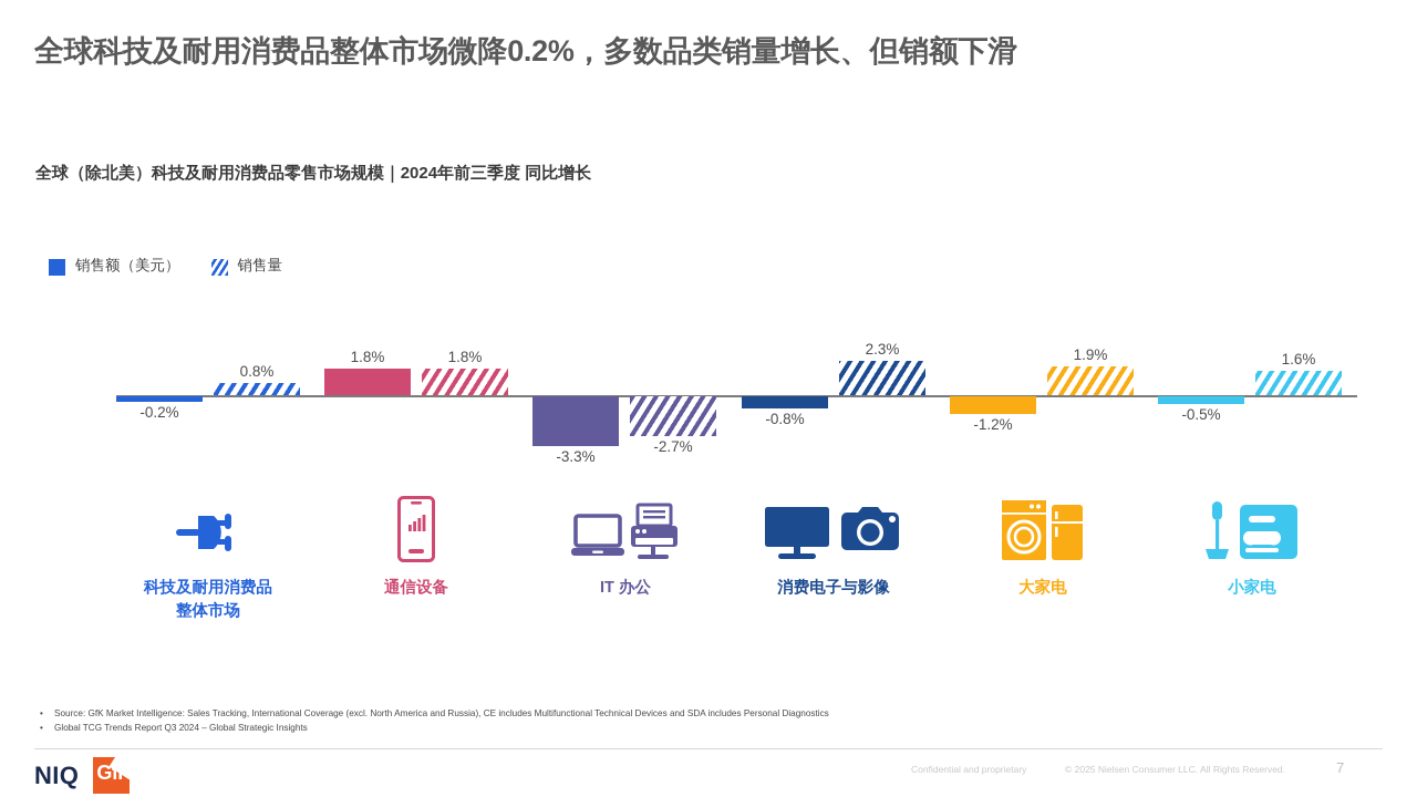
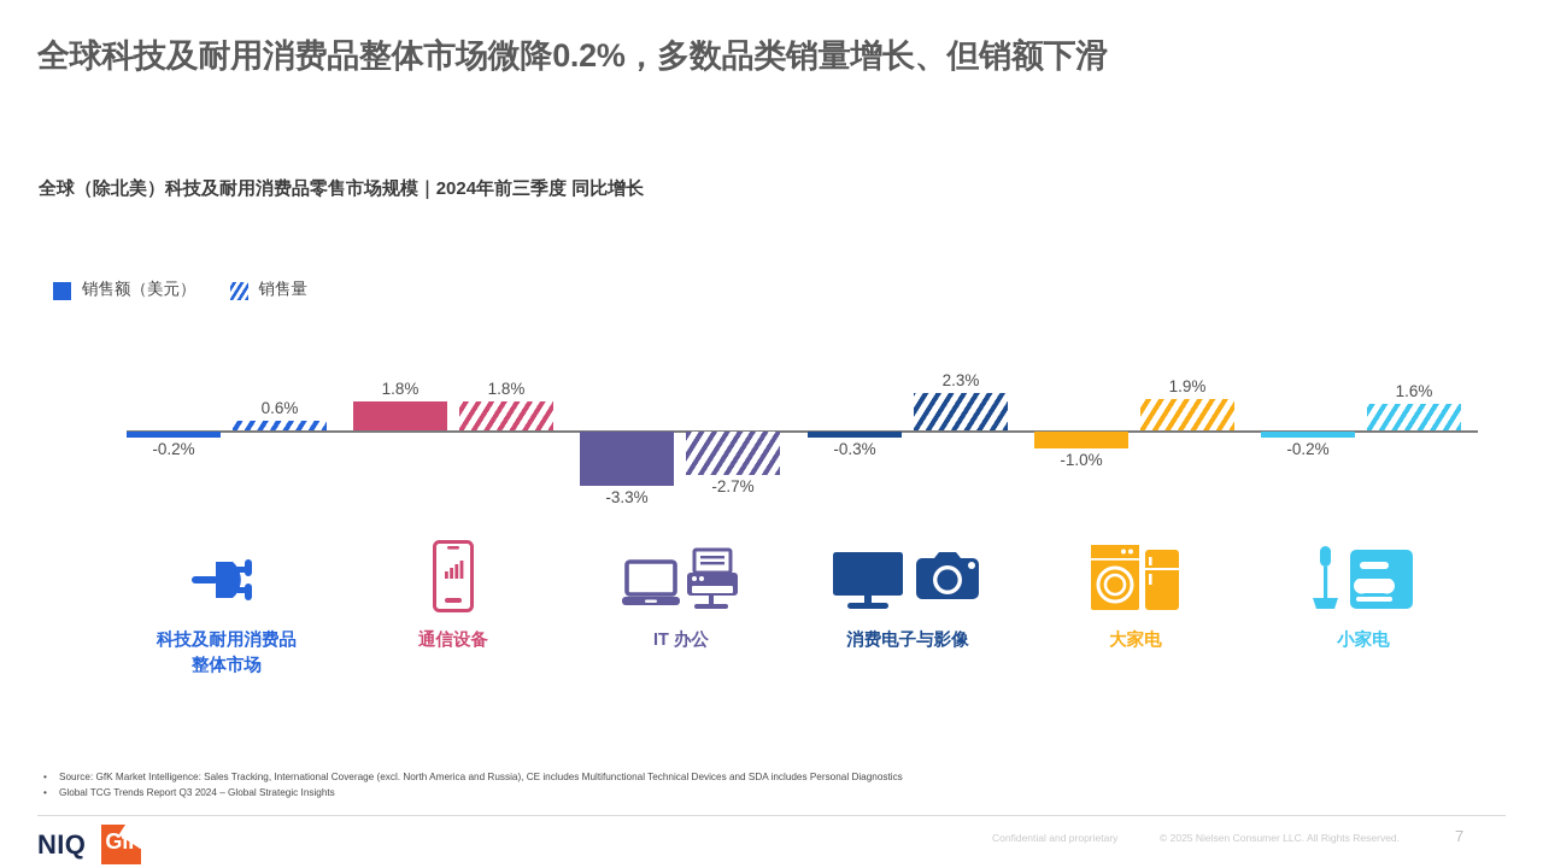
销售量/科技及耐用消费品 整体市场: 0.8% -> 0.6%
销售额（美元）/消费电子与影像: -0.8% -> -0.3%
销售额（美元）/大家电: -1.2% -> -1.0%
销售额（美元）/小家电: -0.5% -> -0.2%
